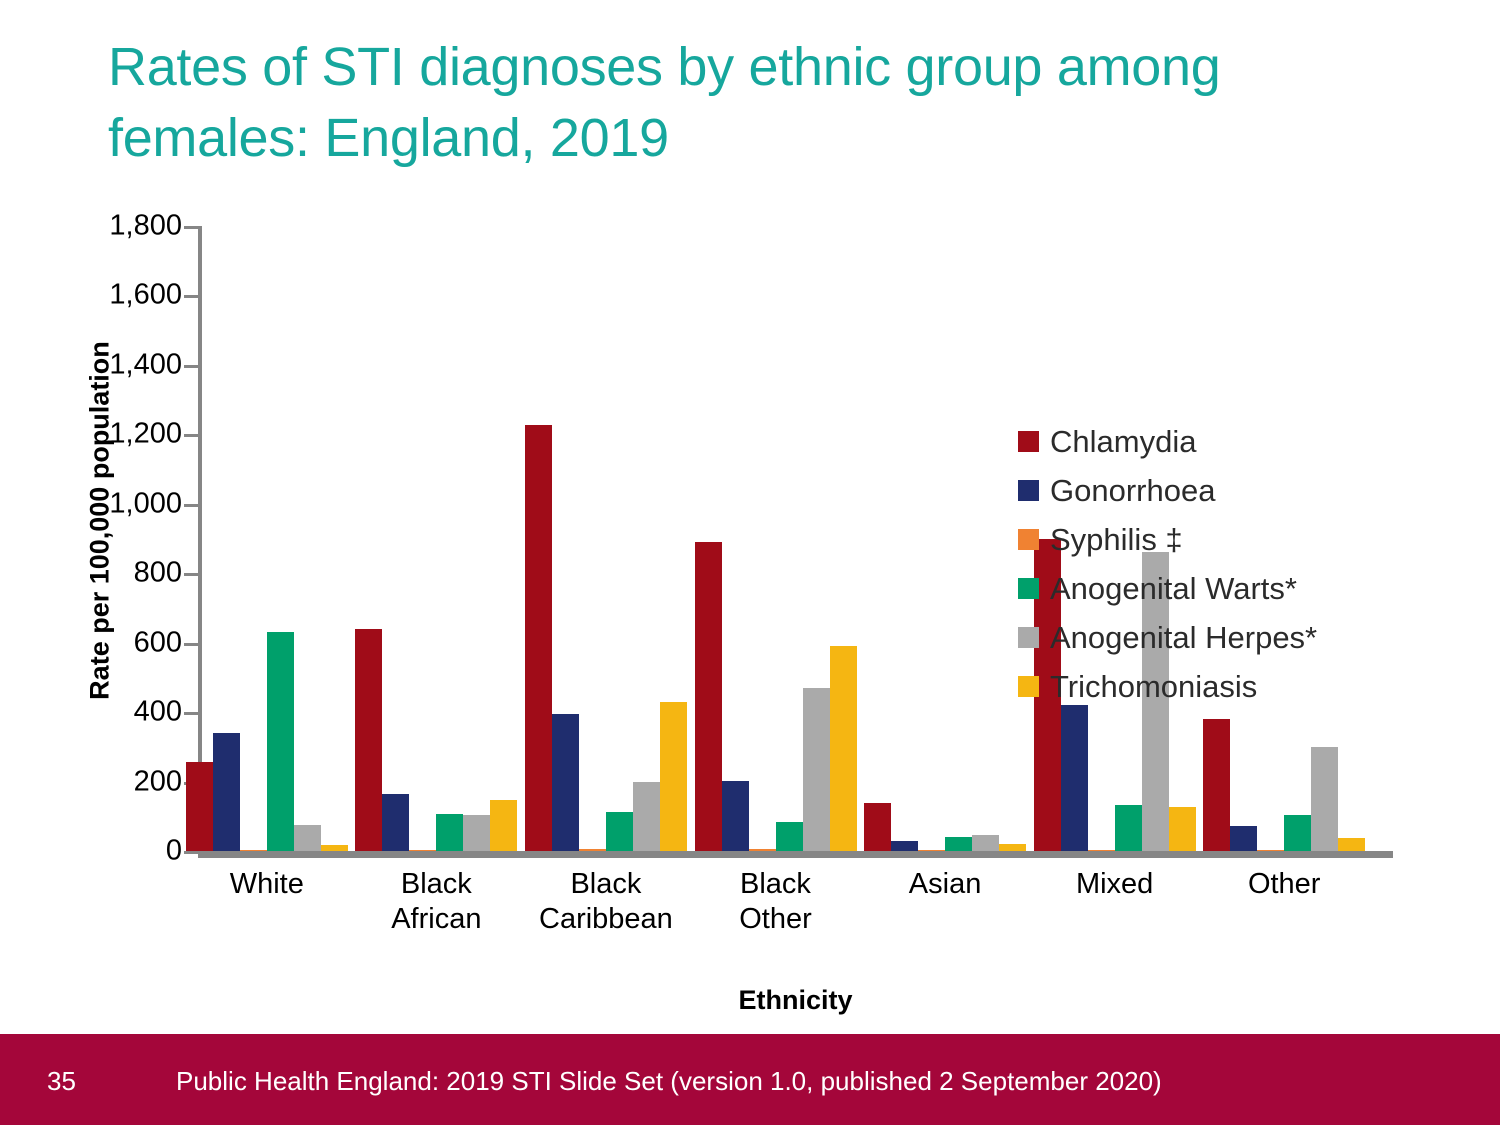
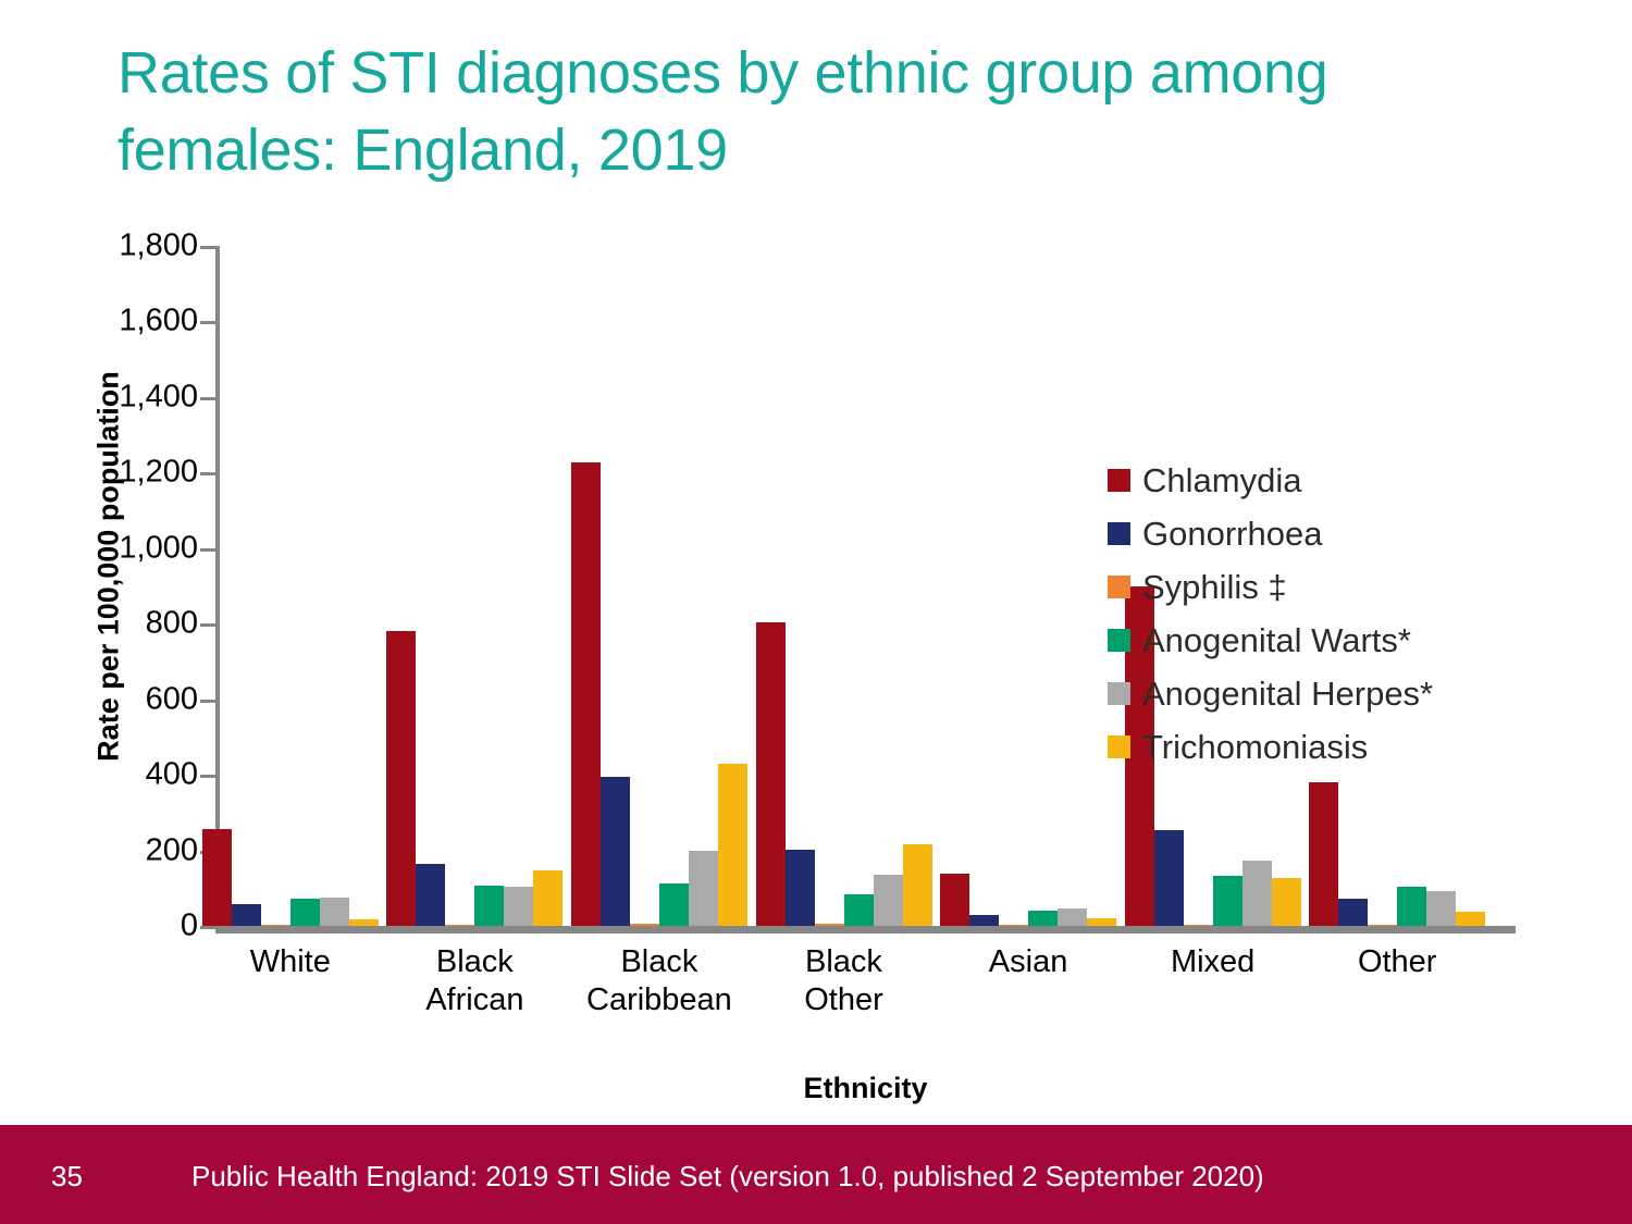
Gonorrhoea/White: 340 -> 60
Anogenital Warts*/White: 630 -> 70
Chlamydia/Black African: 640 -> 780
Chlamydia/Black Other: 890 -> 800
Anogenital Herpes*/Black Other: 470 -> 140
Trichomoniasis/Black Other: 590 -> 220
Gonorrhoea/Mixed: 420 -> 250
Anogenital Herpes*/Mixed: 860 -> 170
Anogenital Herpes*/Other: 300 -> 90
